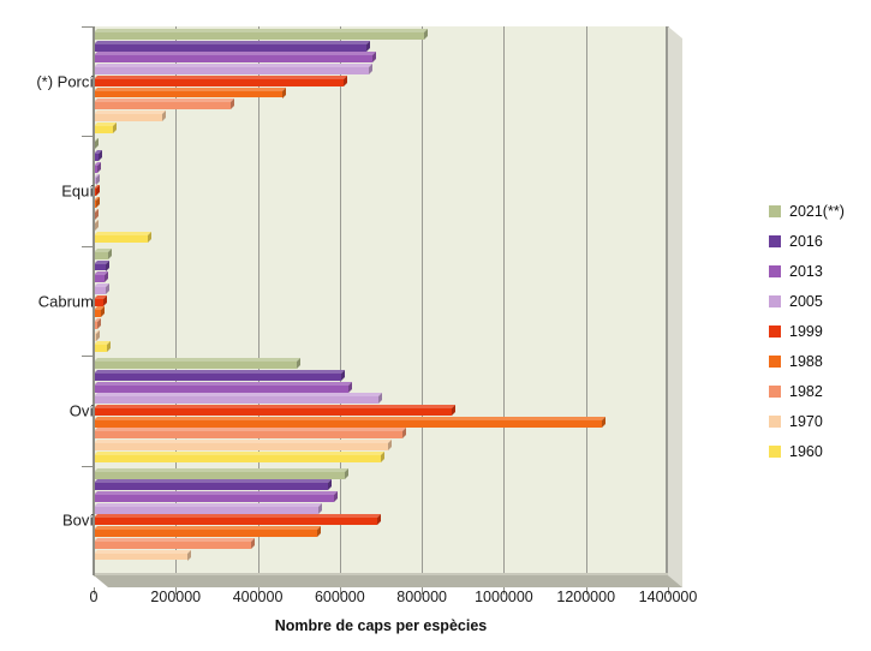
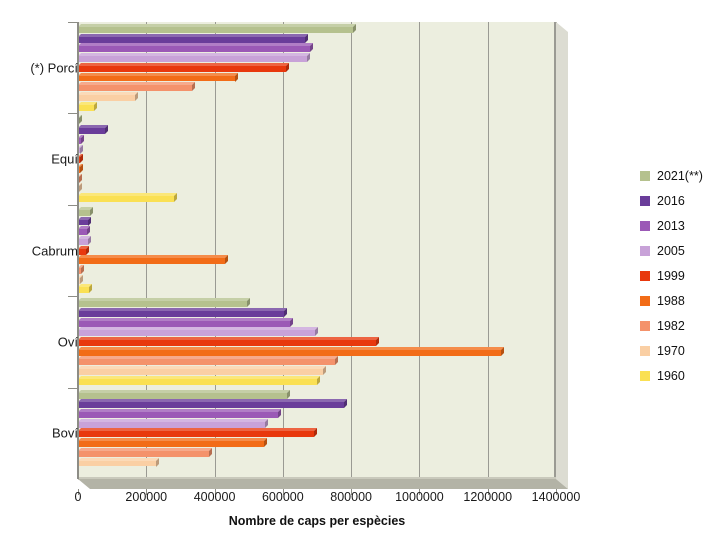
2016/Equí: 10000 -> 80000
1960/Equí: 130000 -> 280000
1988/Cabrum: 20000 -> 430000
2016/Boví: 570000 -> 780000
